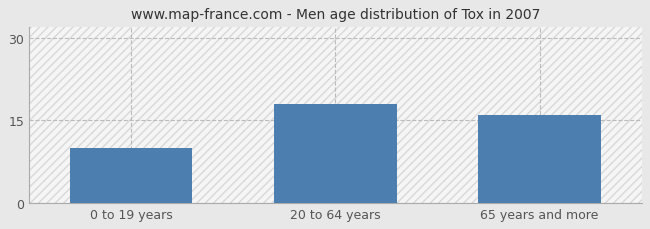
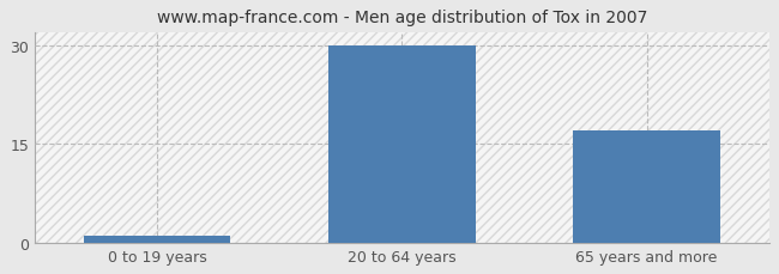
0 to 19 years: 10 -> 1
20 to 64 years: 18 -> 30
65 years and more: 16 -> 17
